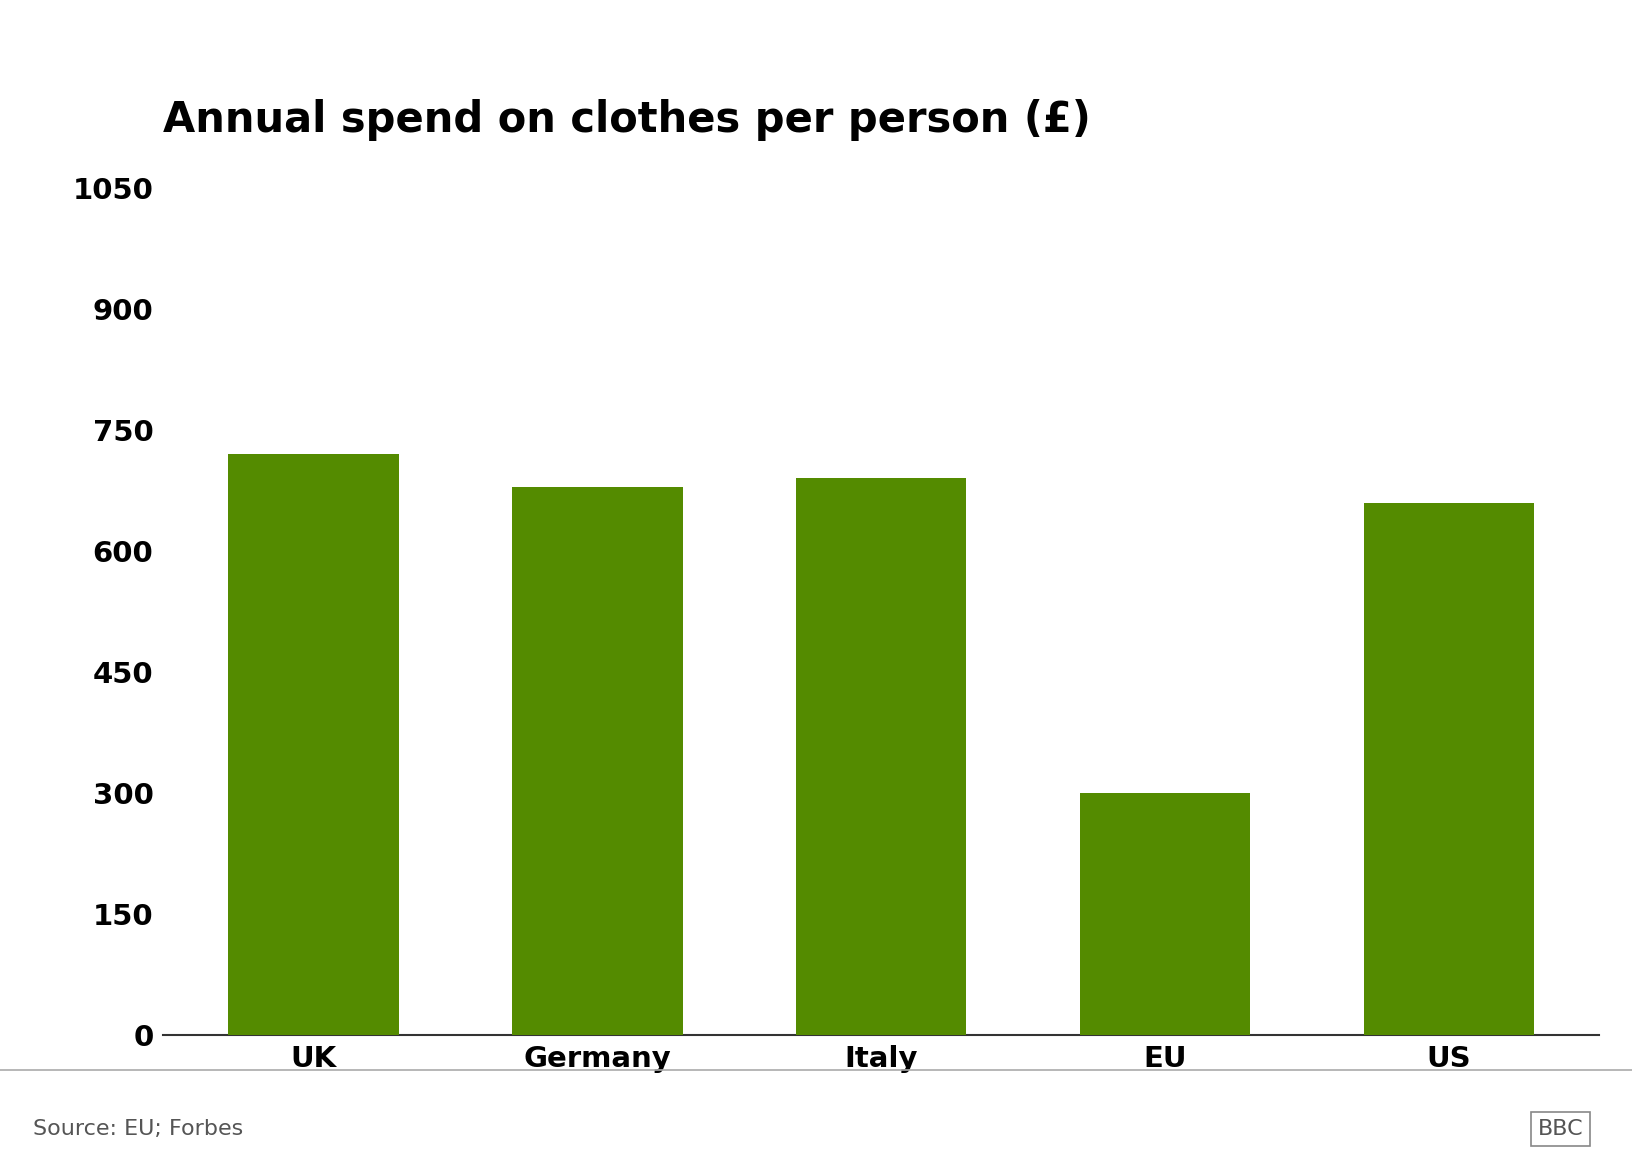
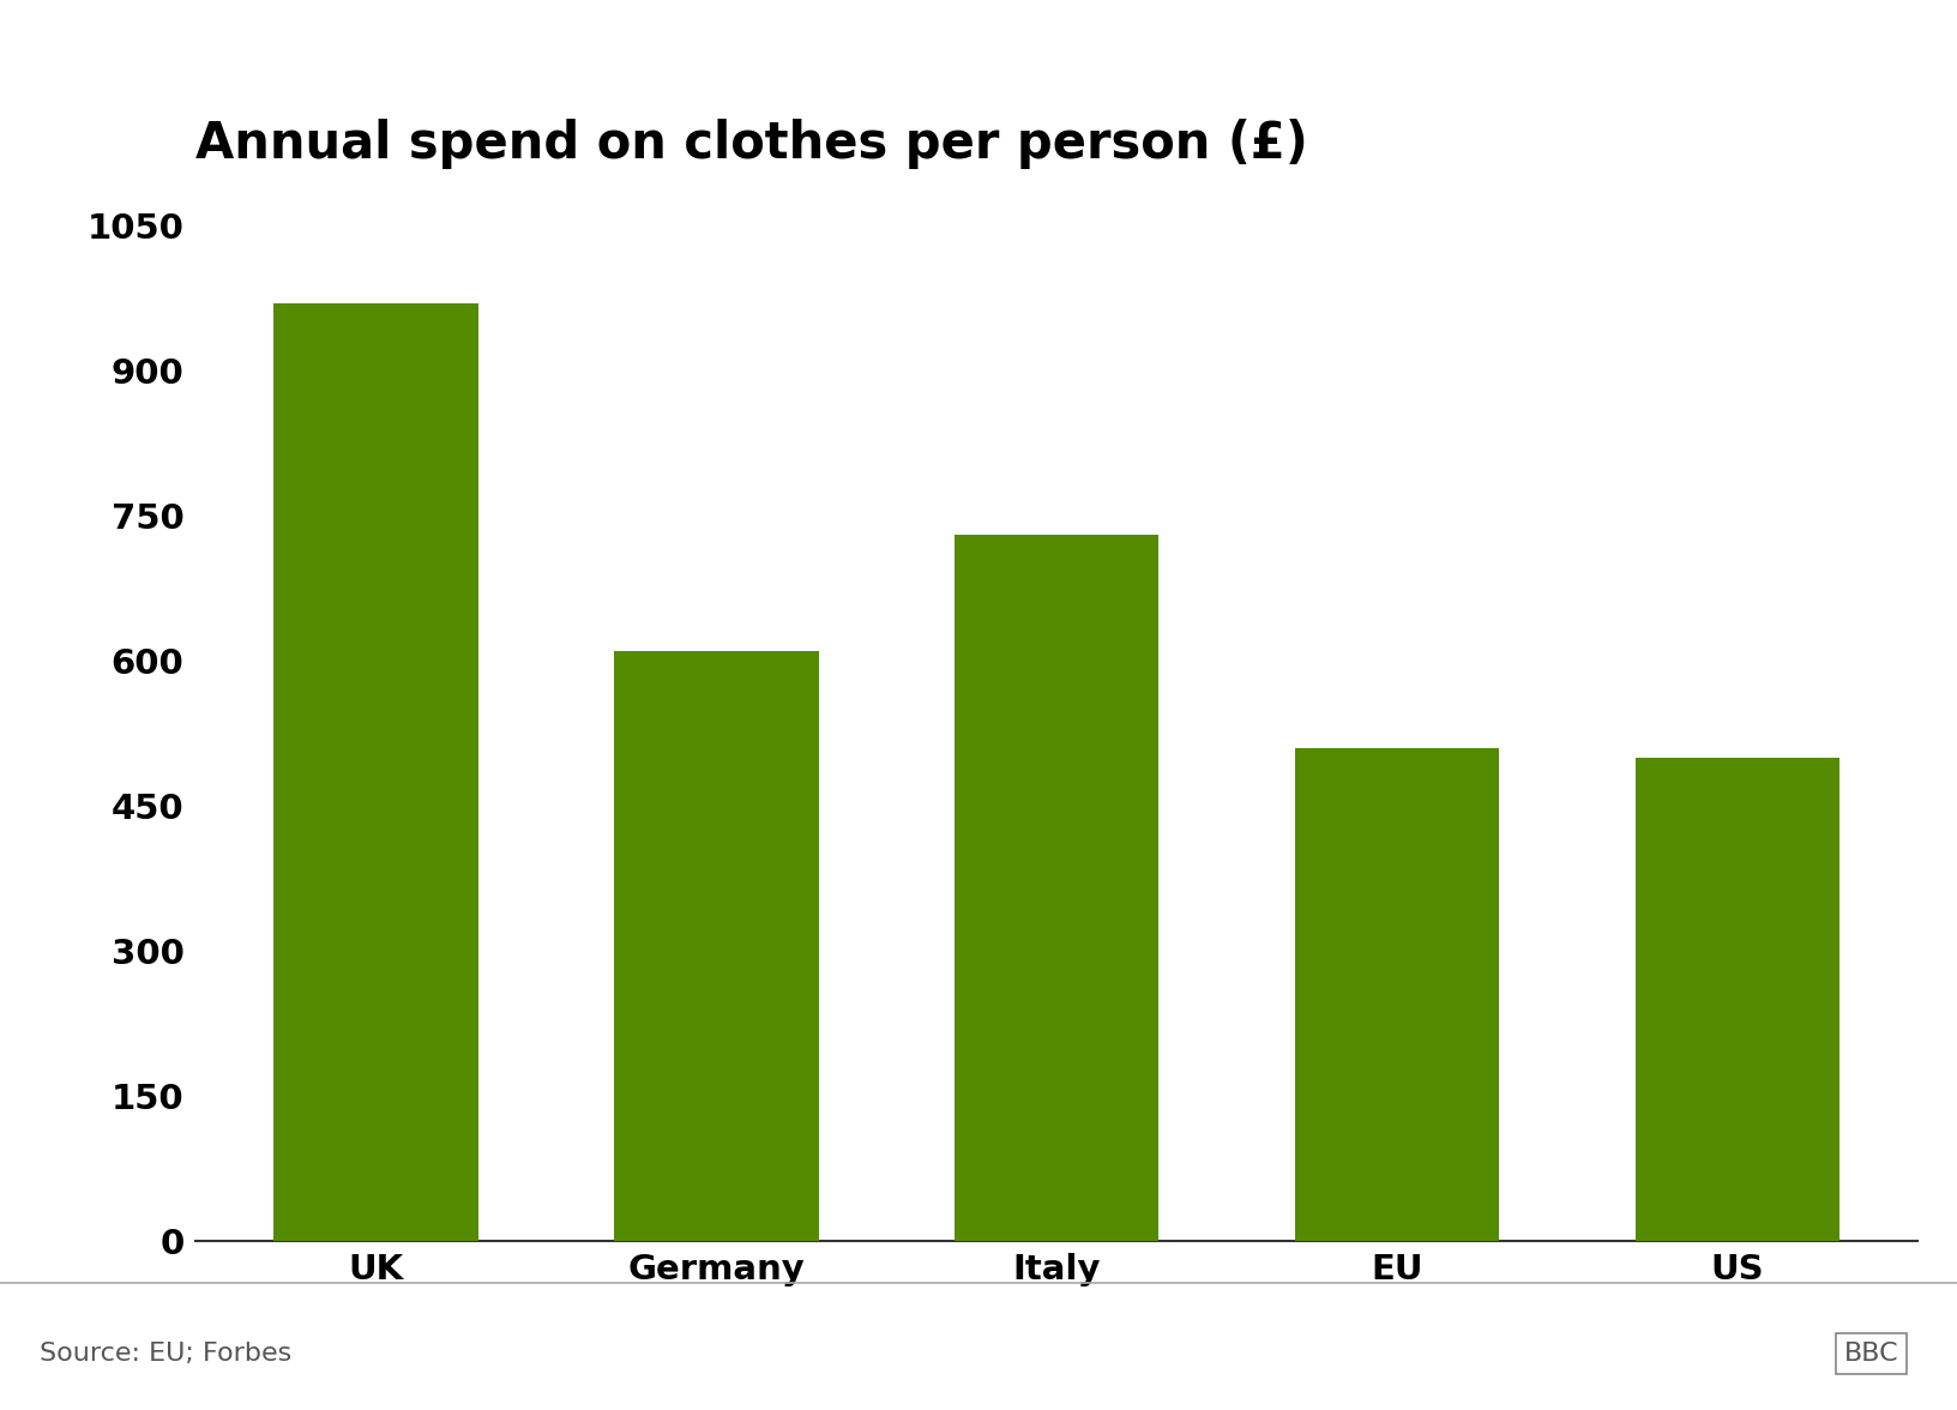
UK: 720 -> 970
Germany: 680 -> 610
Italy: 690 -> 730
EU: 300 -> 510
US: 660 -> 500
